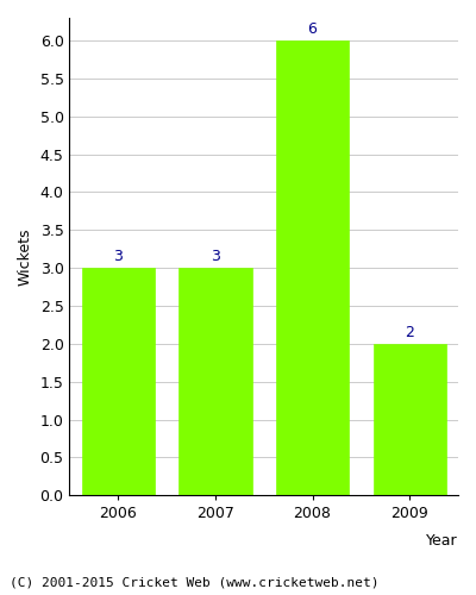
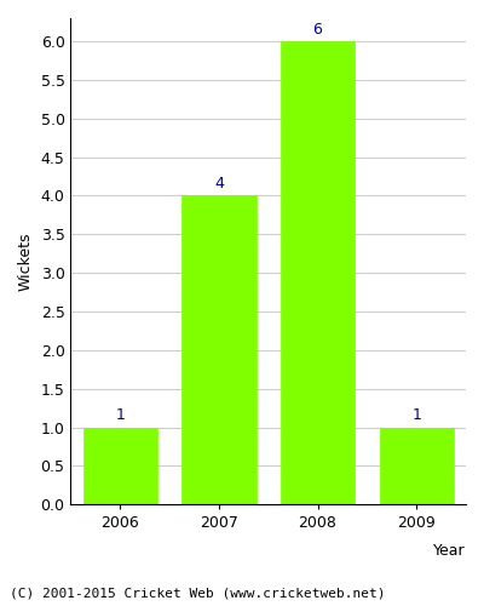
2006: 3 -> 1
2007: 3 -> 4
2009: 2 -> 1
